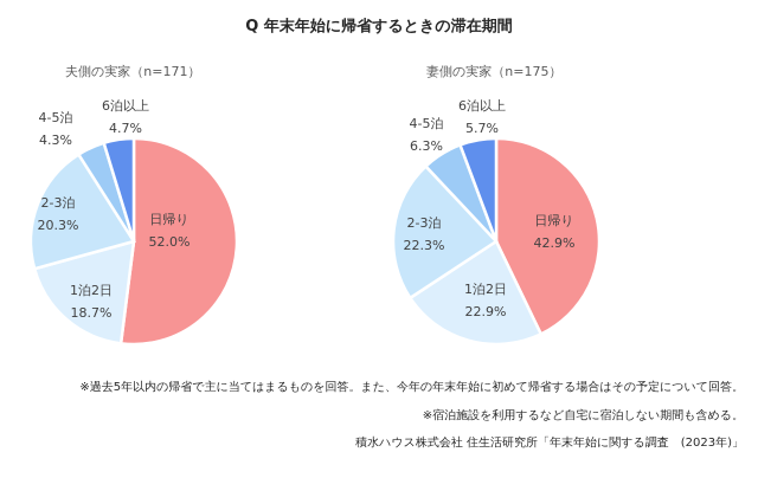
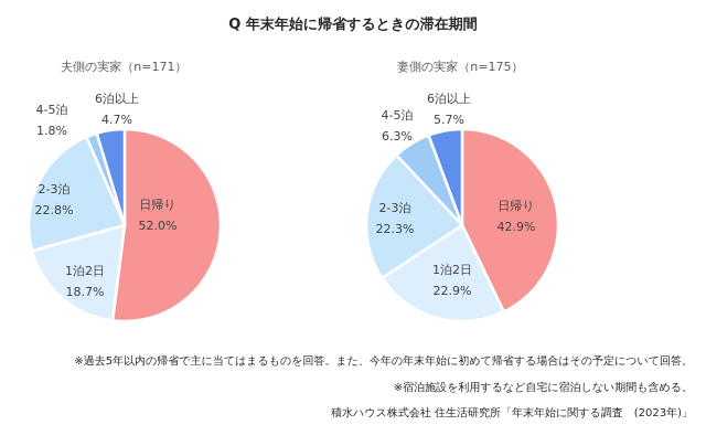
夫側の実家（n=171）/2-3泊: 20.3% -> 22.8%
夫側の実家（n=171）/4-5泊: 4.3% -> 1.8%
